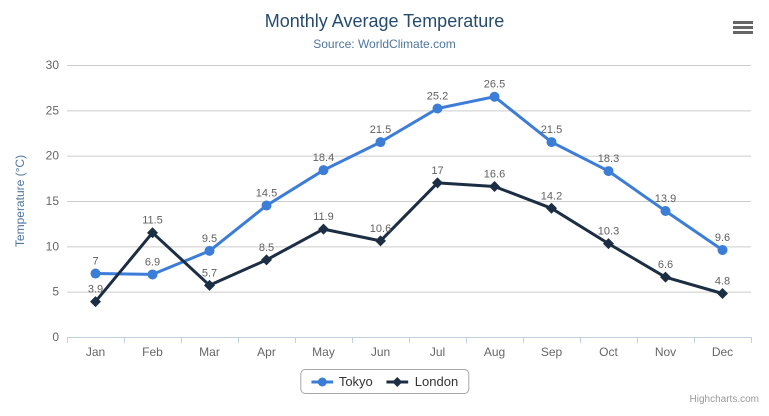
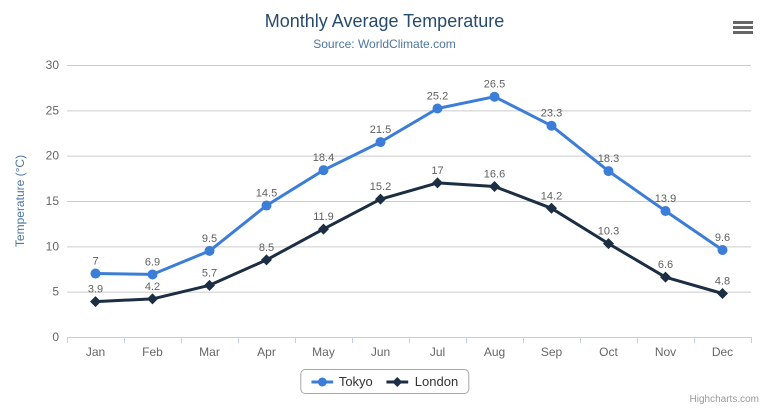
London/Feb: 11.5 -> 4.2
London/Jun: 10.6 -> 15.2
Tokyo/Sep: 21.5 -> 23.3
